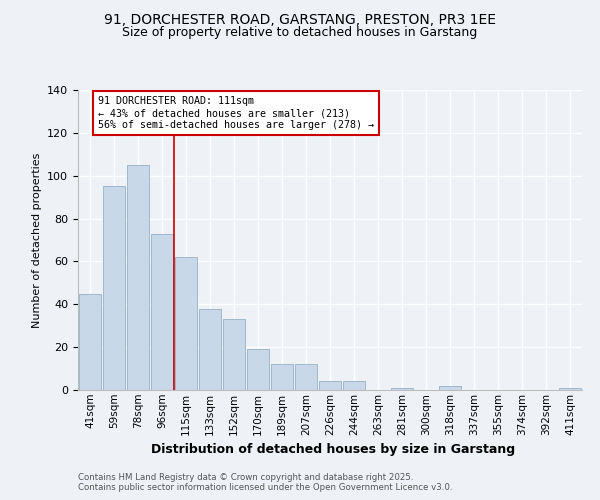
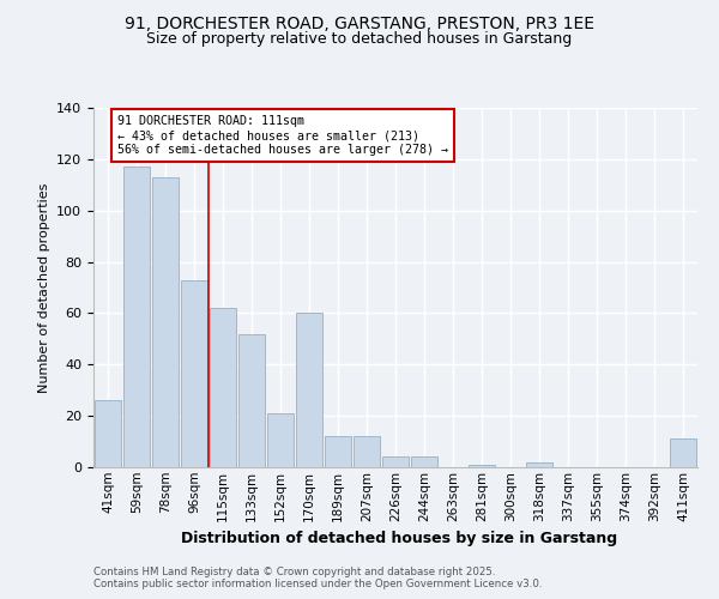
41sqm: 45 -> 26
59sqm: 95 -> 117
78sqm: 105 -> 113
133sqm: 38 -> 52
152sqm: 33 -> 21
170sqm: 19 -> 60
411sqm: 1 -> 11
